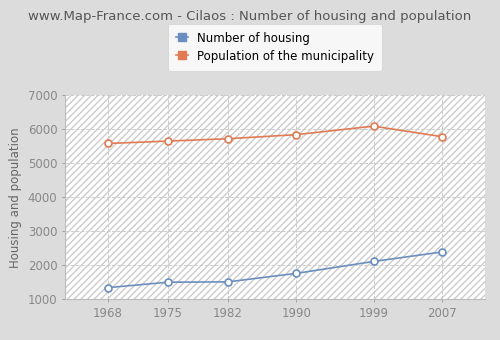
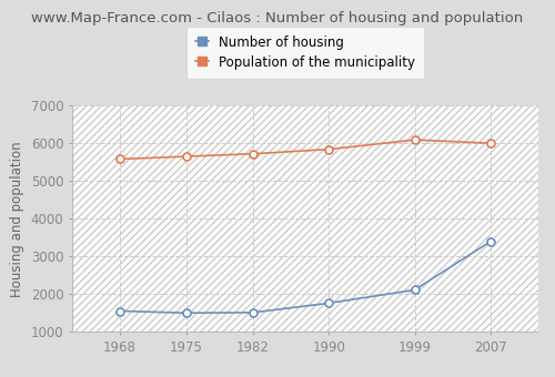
Number of housing/1968: 1340 -> 1550
Number of housing/2007: 2390 -> 3400
Population of the municipality/2007: 5780 -> 6000
